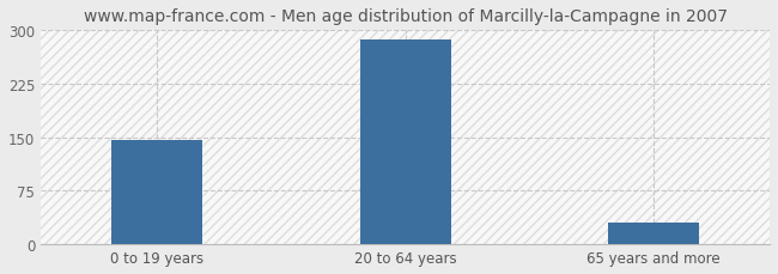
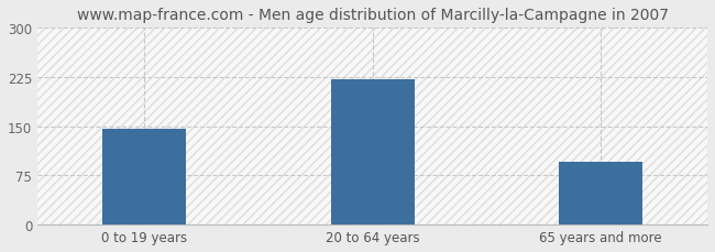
20 to 64 years: 287 -> 222
65 years and more: 30 -> 96
